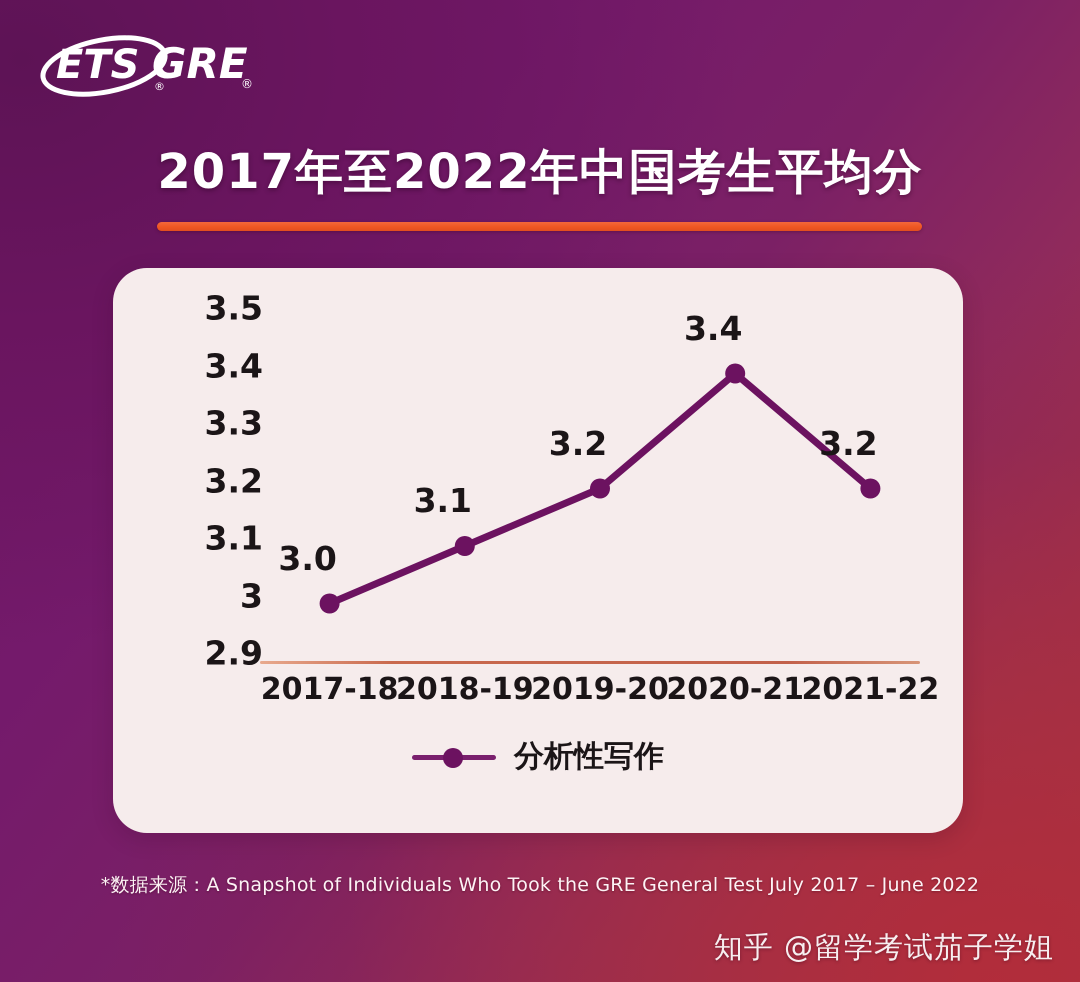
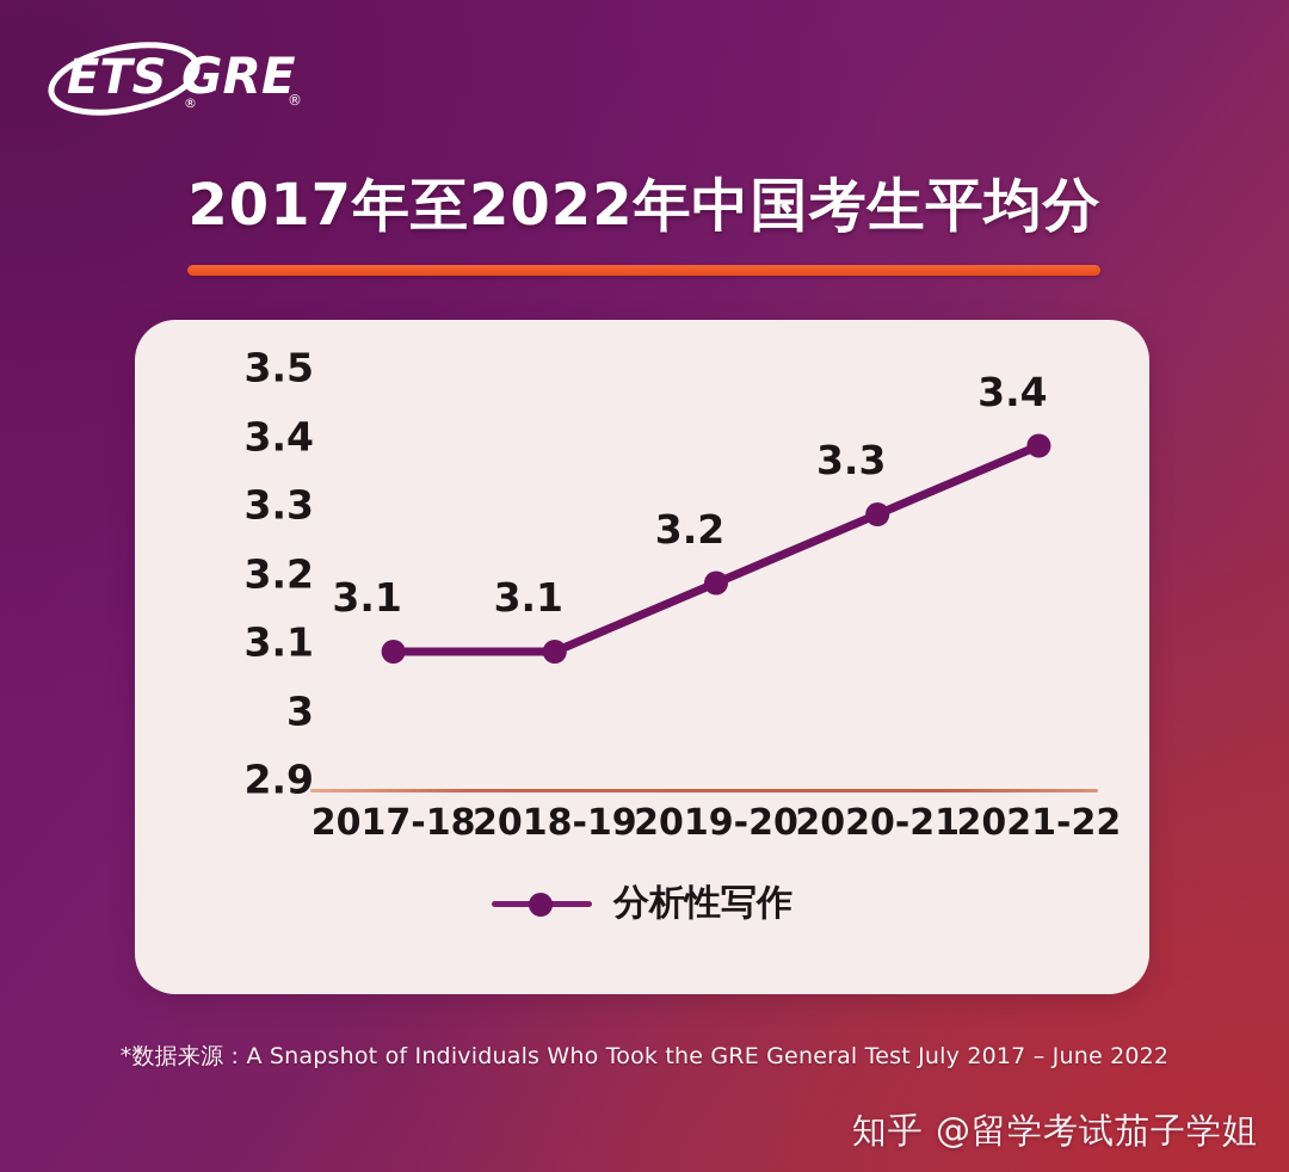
2017-18: 3.0 -> 3.1
2020-21: 3.4 -> 3.3
2021-22: 3.2 -> 3.4
